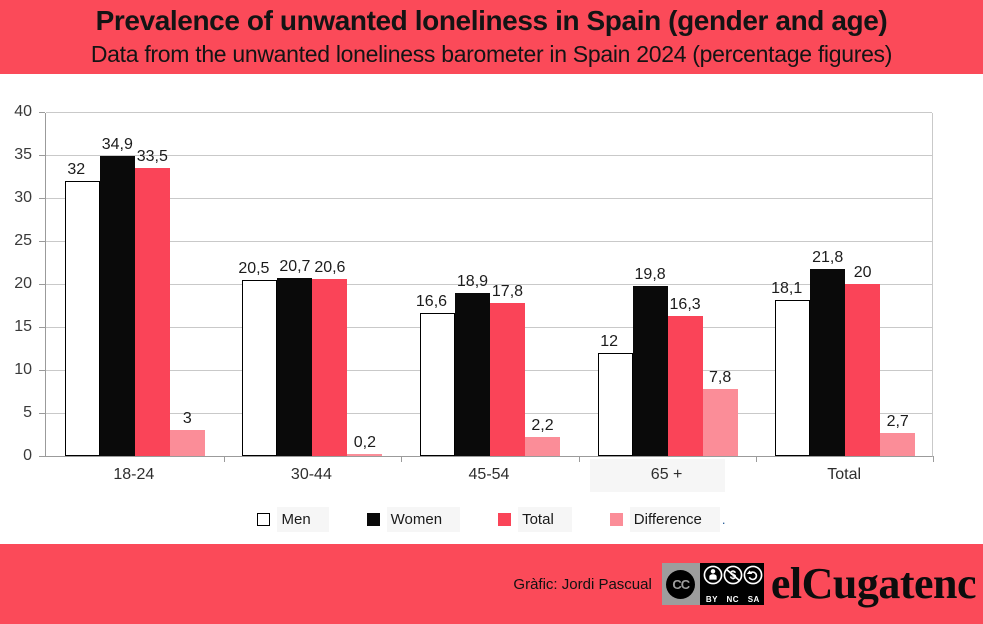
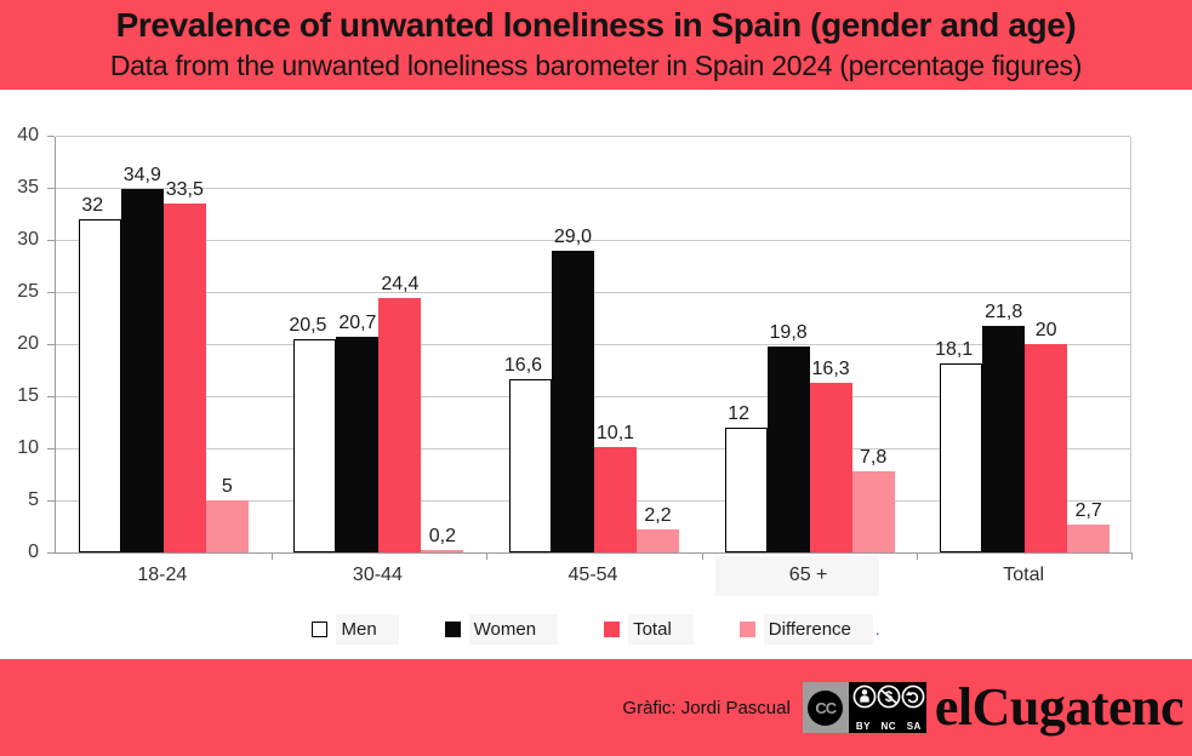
Difference/18-24: 3 -> 5
Total/30-44: 20,6 -> 24,4
Women/45-54: 18,9 -> 29,0
Total/45-54: 17,8 -> 10,1
